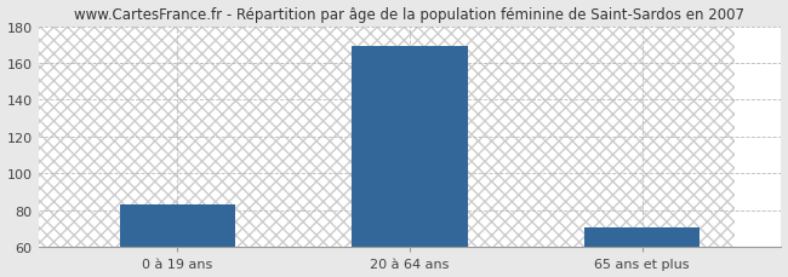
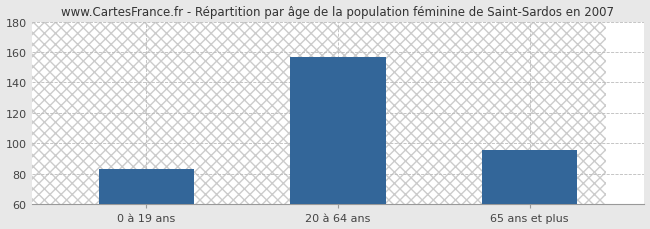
20 à 64 ans: 169 -> 157
65 ans et plus: 71 -> 96
